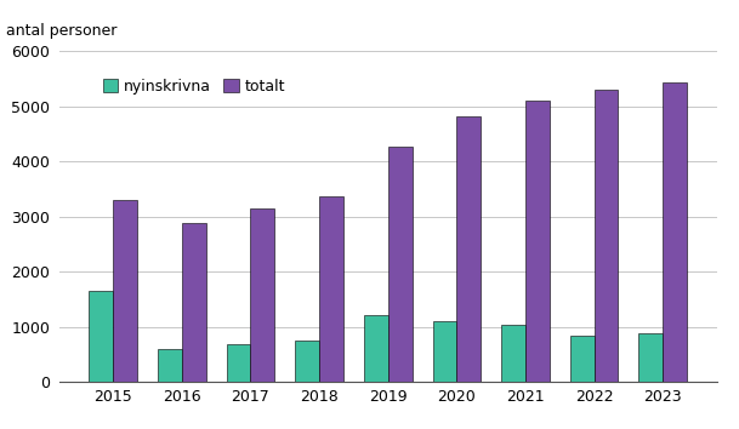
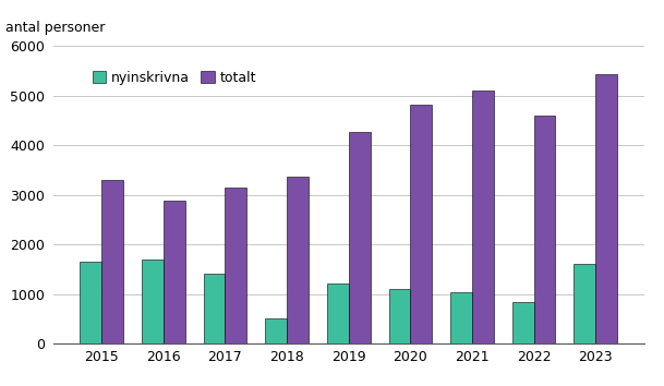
nyinskrivna/2016: 600 -> 1700
nyinskrivna/2017: 680 -> 1400
nyinskrivna/2018: 740 -> 500
totalt/2022: 5300 -> 4600
nyinskrivna/2023: 880 -> 1600
